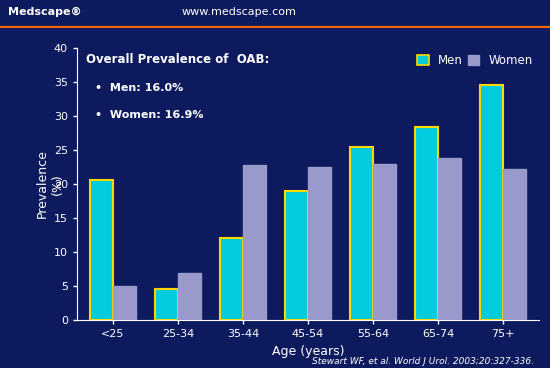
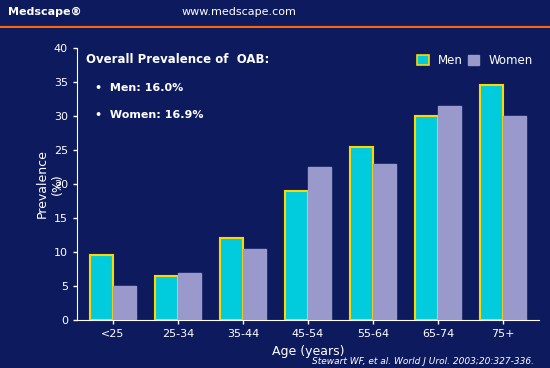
Men/<25: 20.6 -> 9.5
Men/25-34: 4.6 -> 6.5
Women/35-44: 22.8 -> 10.5
Men/65-74: 28.4 -> 30.0
Women/65-74: 23.8 -> 31.5
Women/75+: 22.2 -> 30.0
